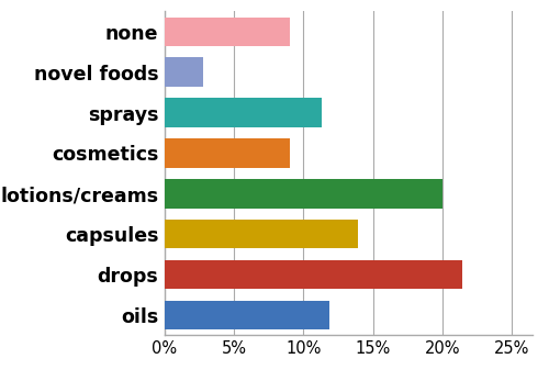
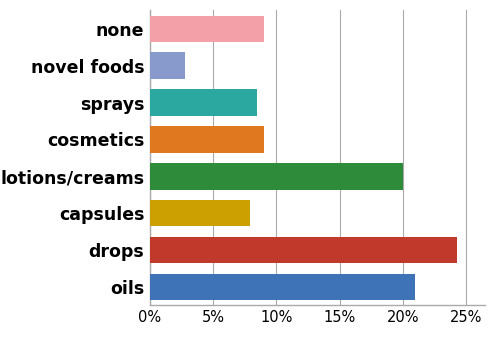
sprays: 11.3% -> 8.5%
capsules: 13.9% -> 7.9%
drops: 21.4% -> 24.3%
oils: 11.9% -> 21.0%
